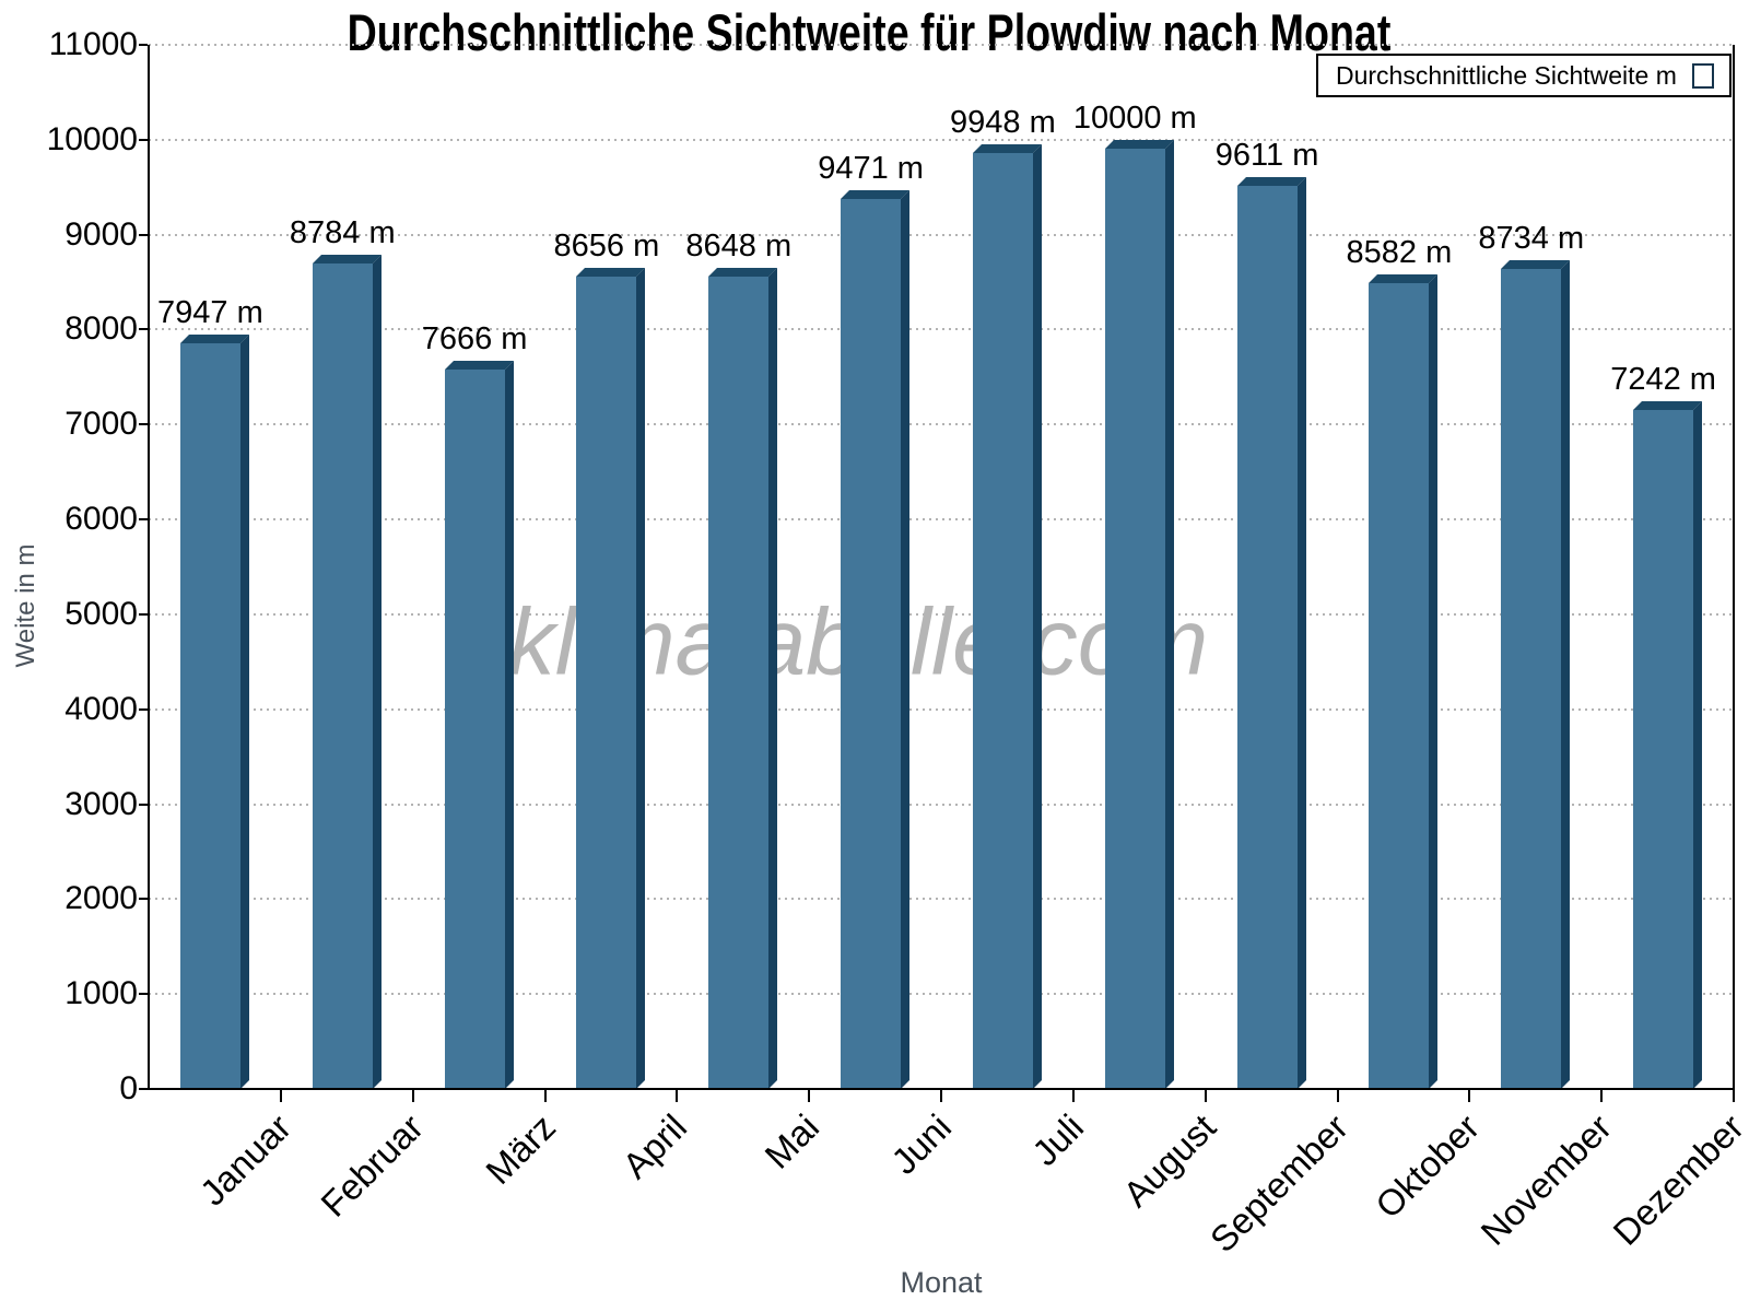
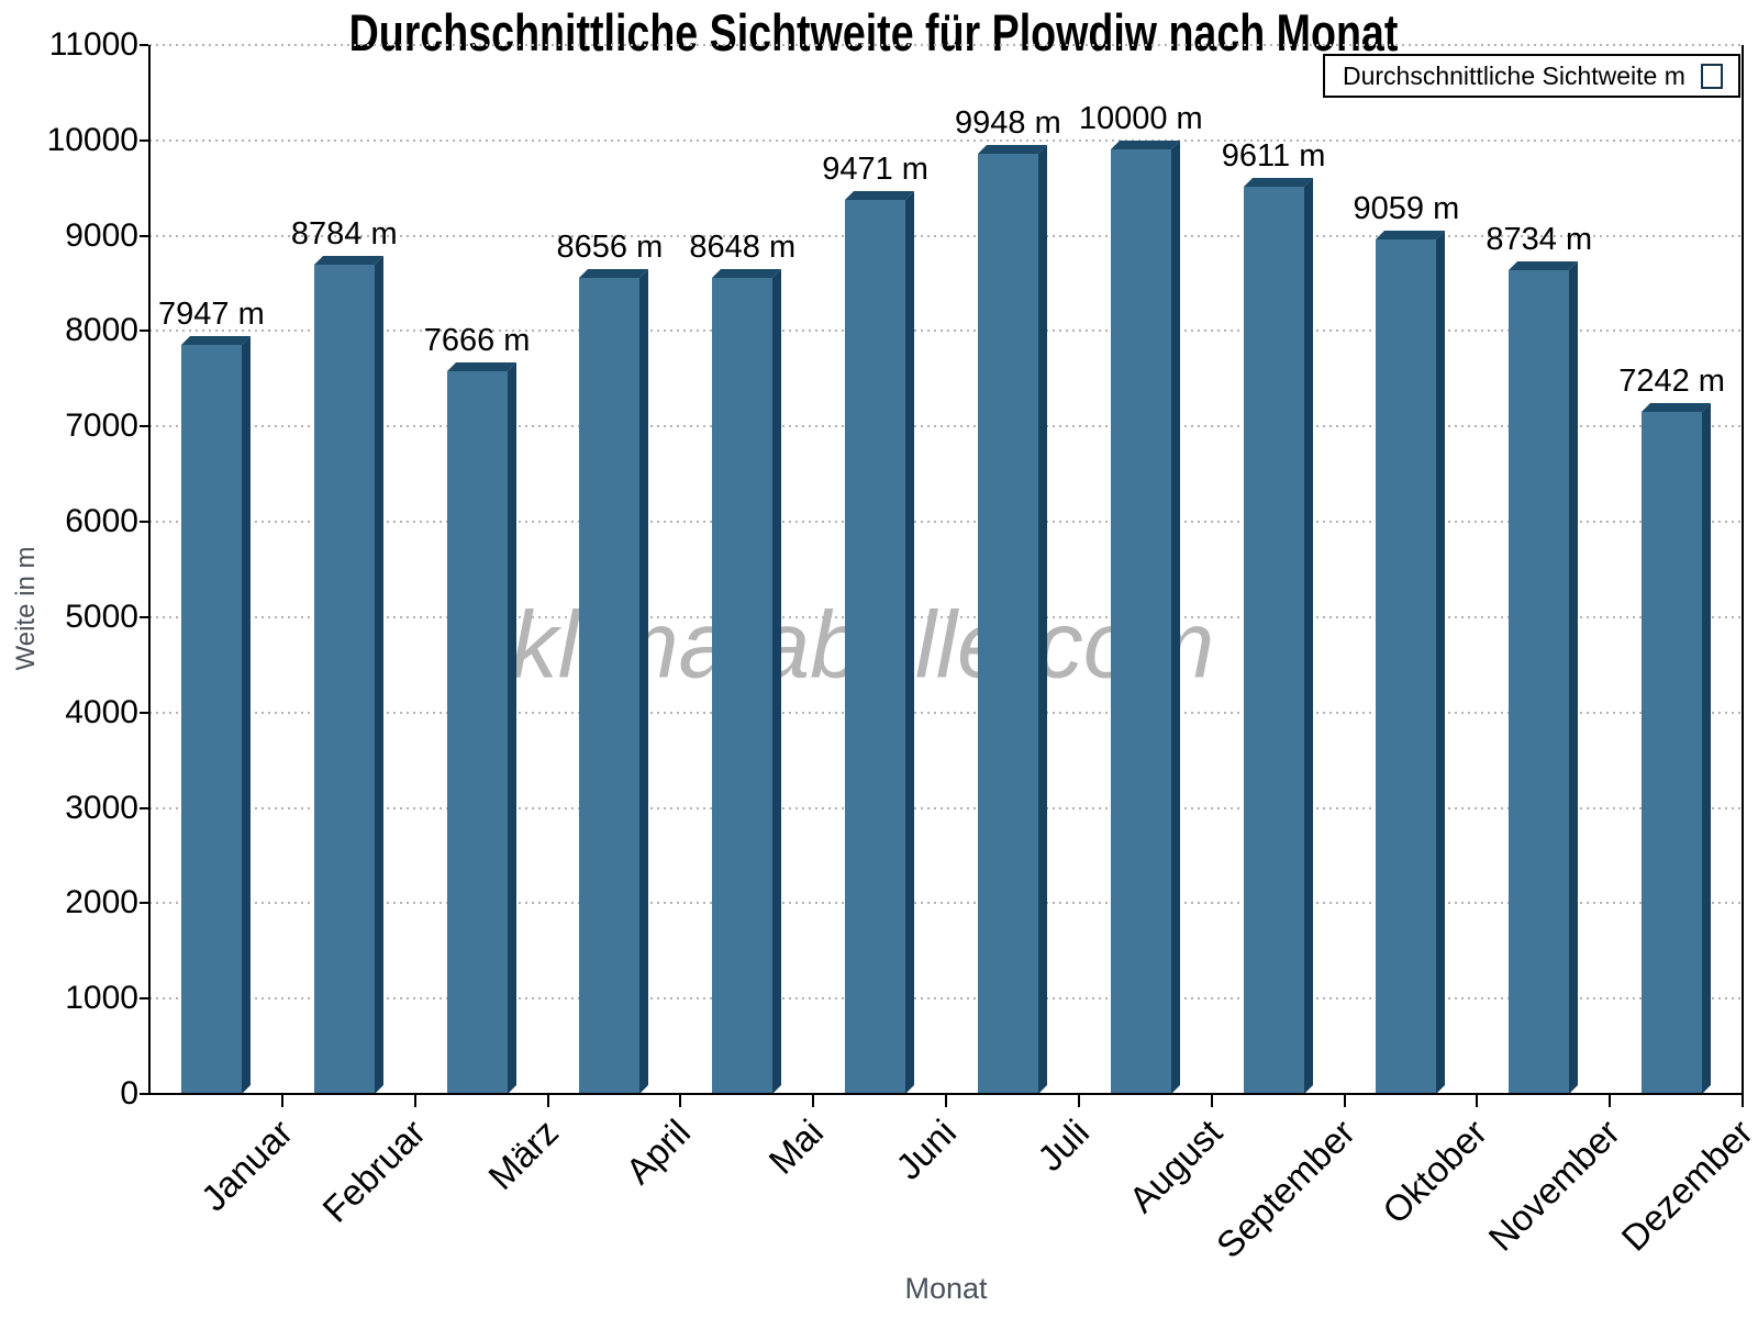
Oktober: 8582 -> 9059
